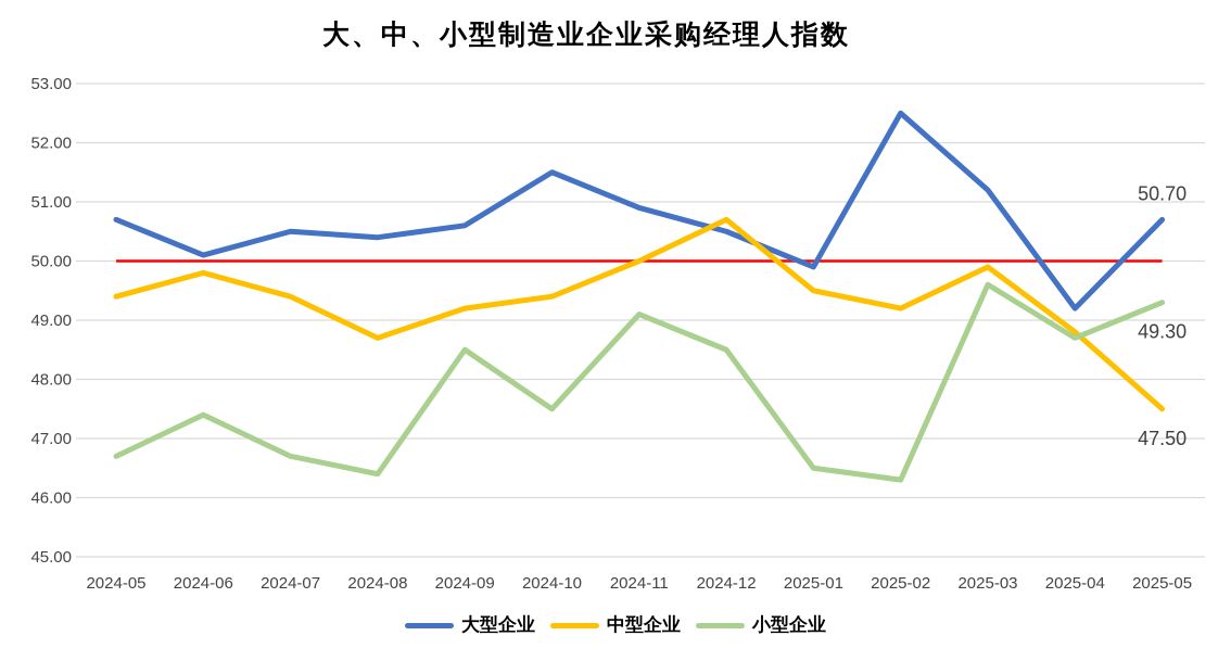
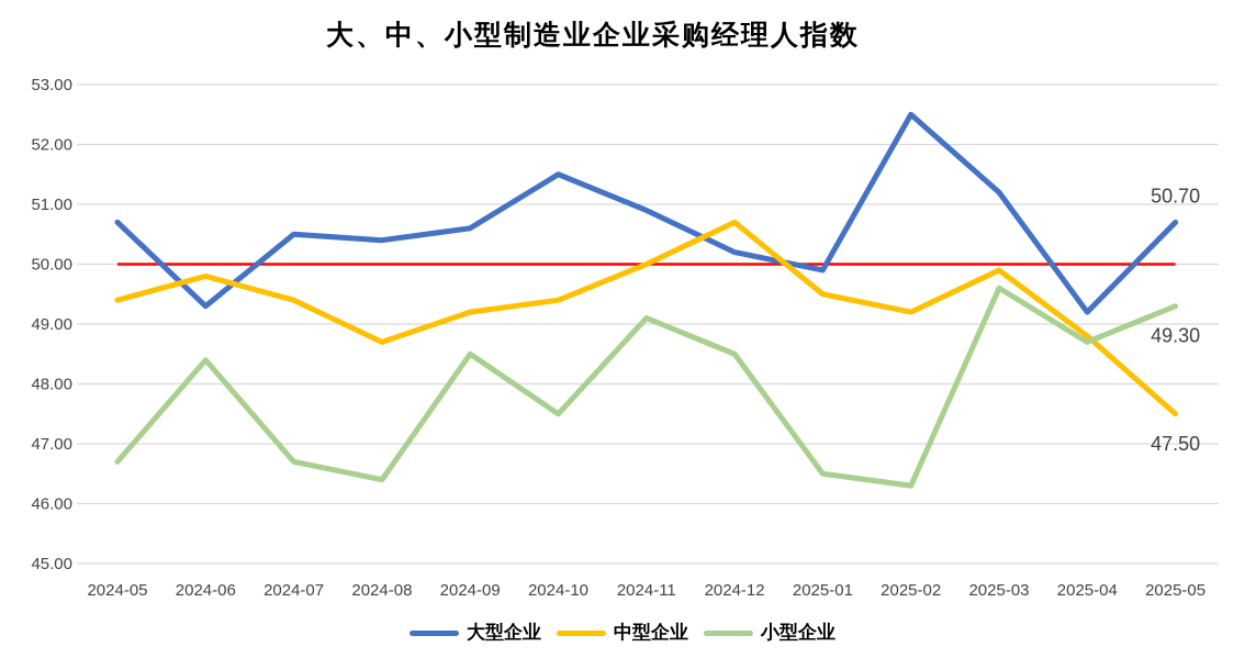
大型企业/2024-06: 50.1 -> 49.3
小型企业/2024-06: 47.4 -> 48.4
大型企业/2024-12: 50.5 -> 50.2
